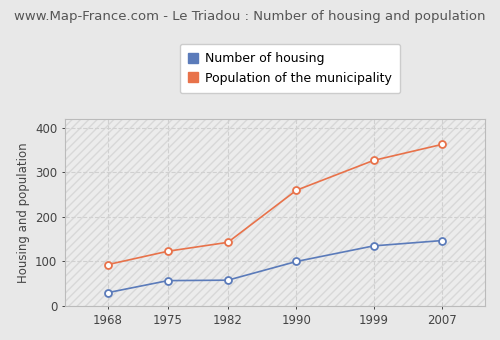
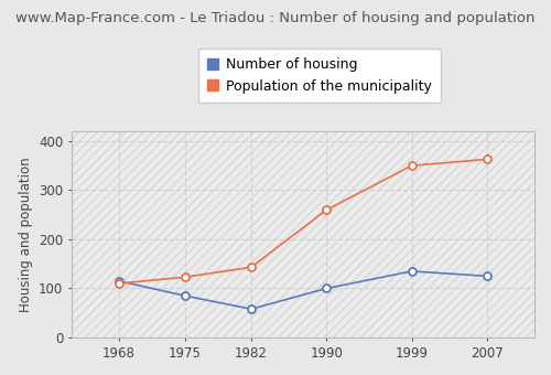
Number of housing/1968: 30 -> 115
Population of the municipality/1968: 93 -> 110
Number of housing/1975: 57 -> 85
Population of the municipality/1999: 327 -> 350
Number of housing/2007: 147 -> 125
